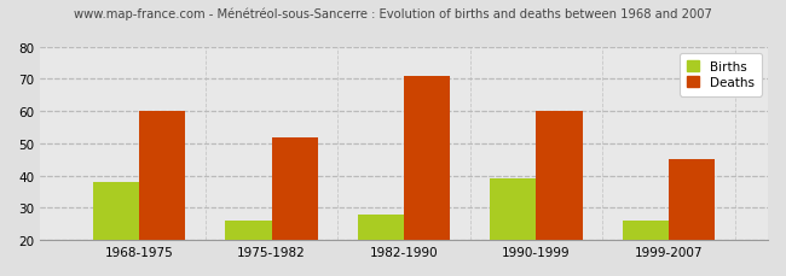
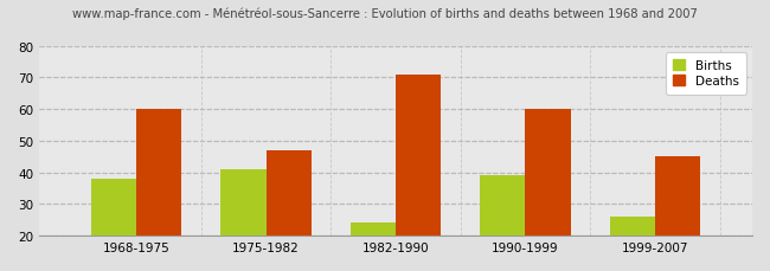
Births/1975-1982: 26 -> 41
Deaths/1975-1982: 52 -> 47
Births/1982-1990: 28 -> 24
